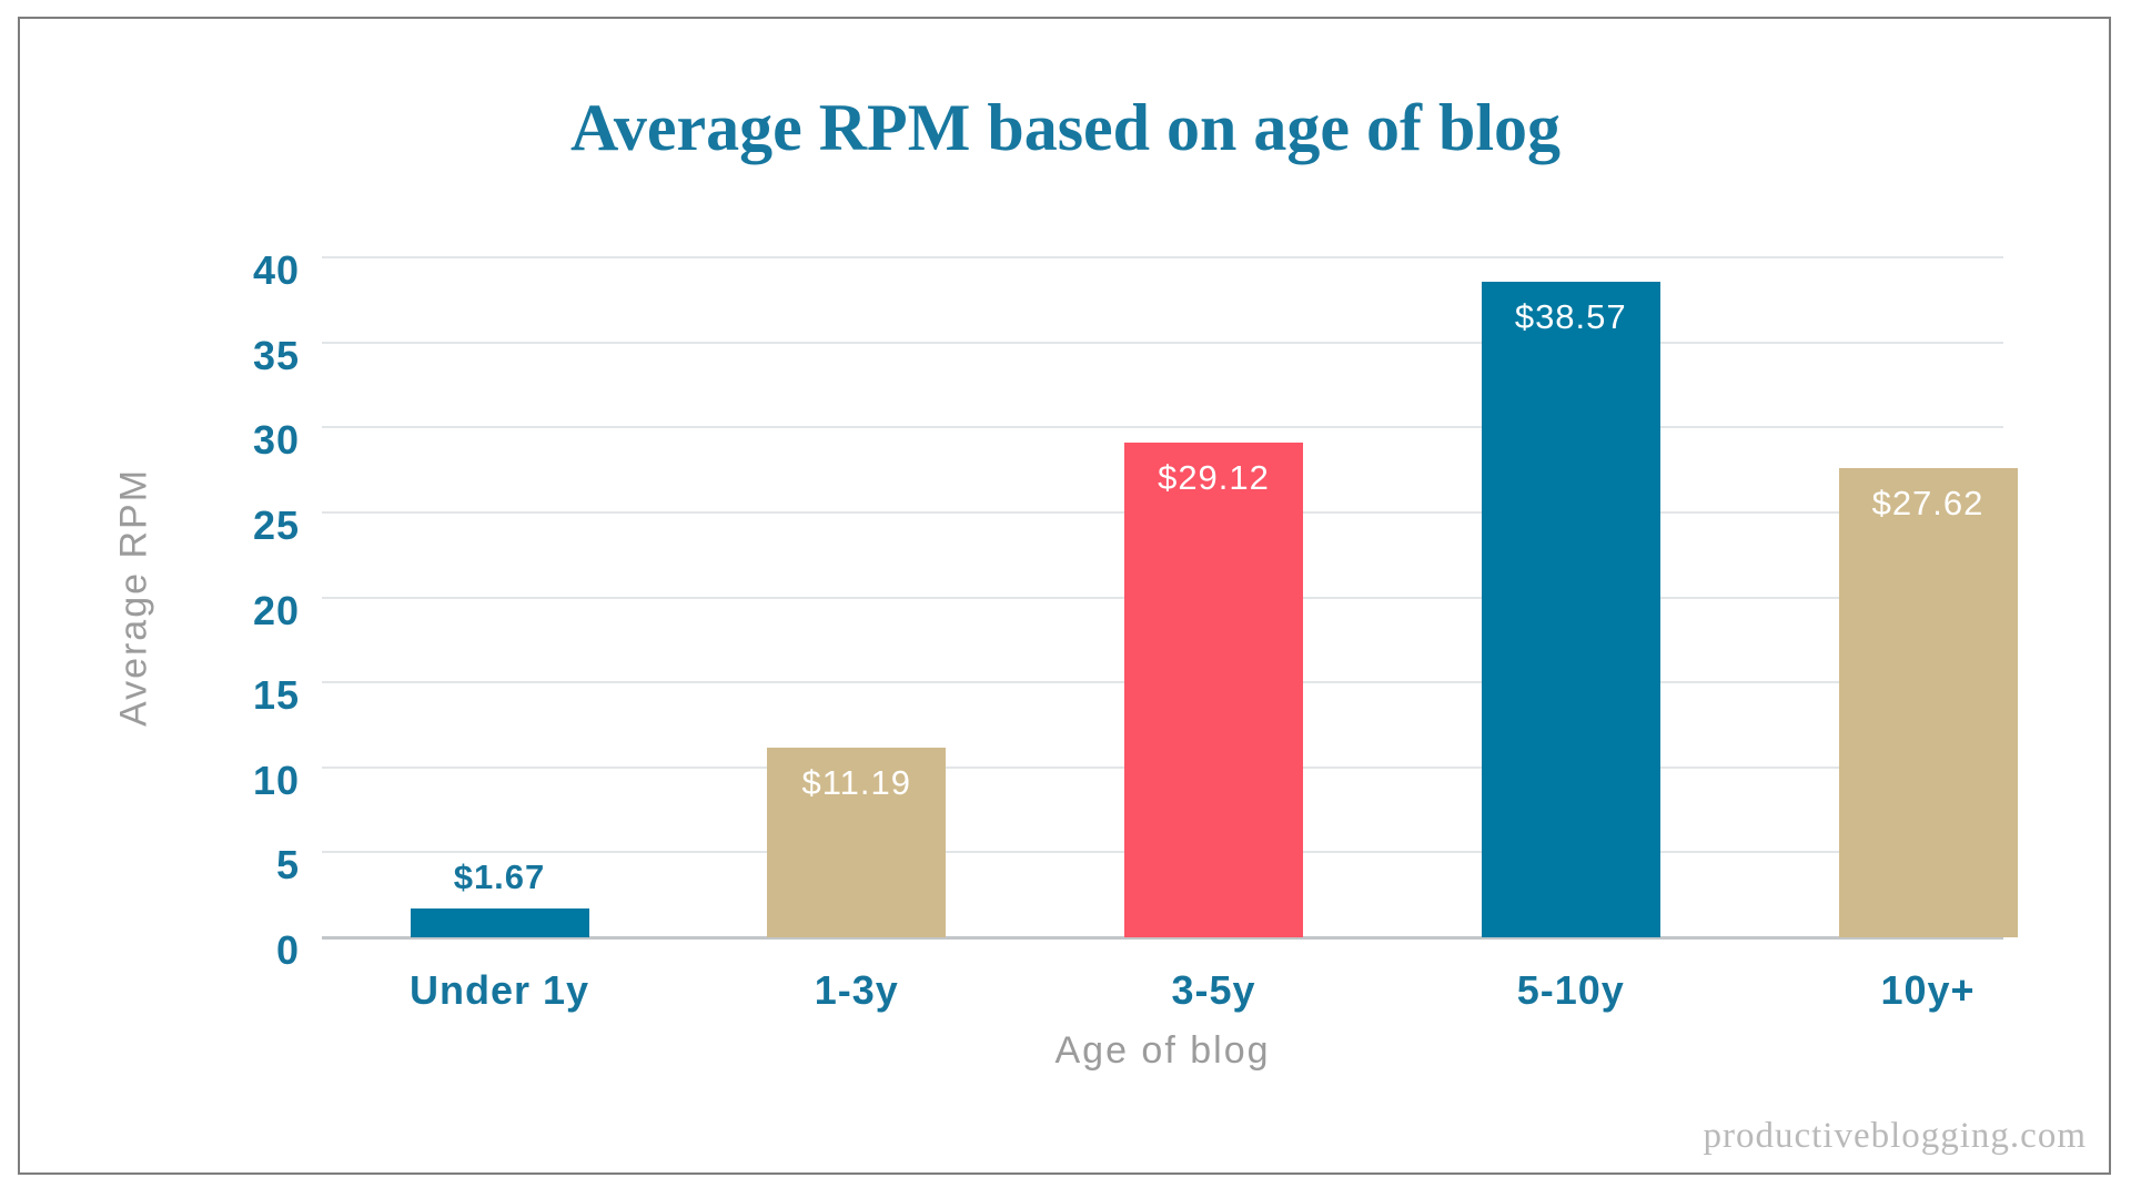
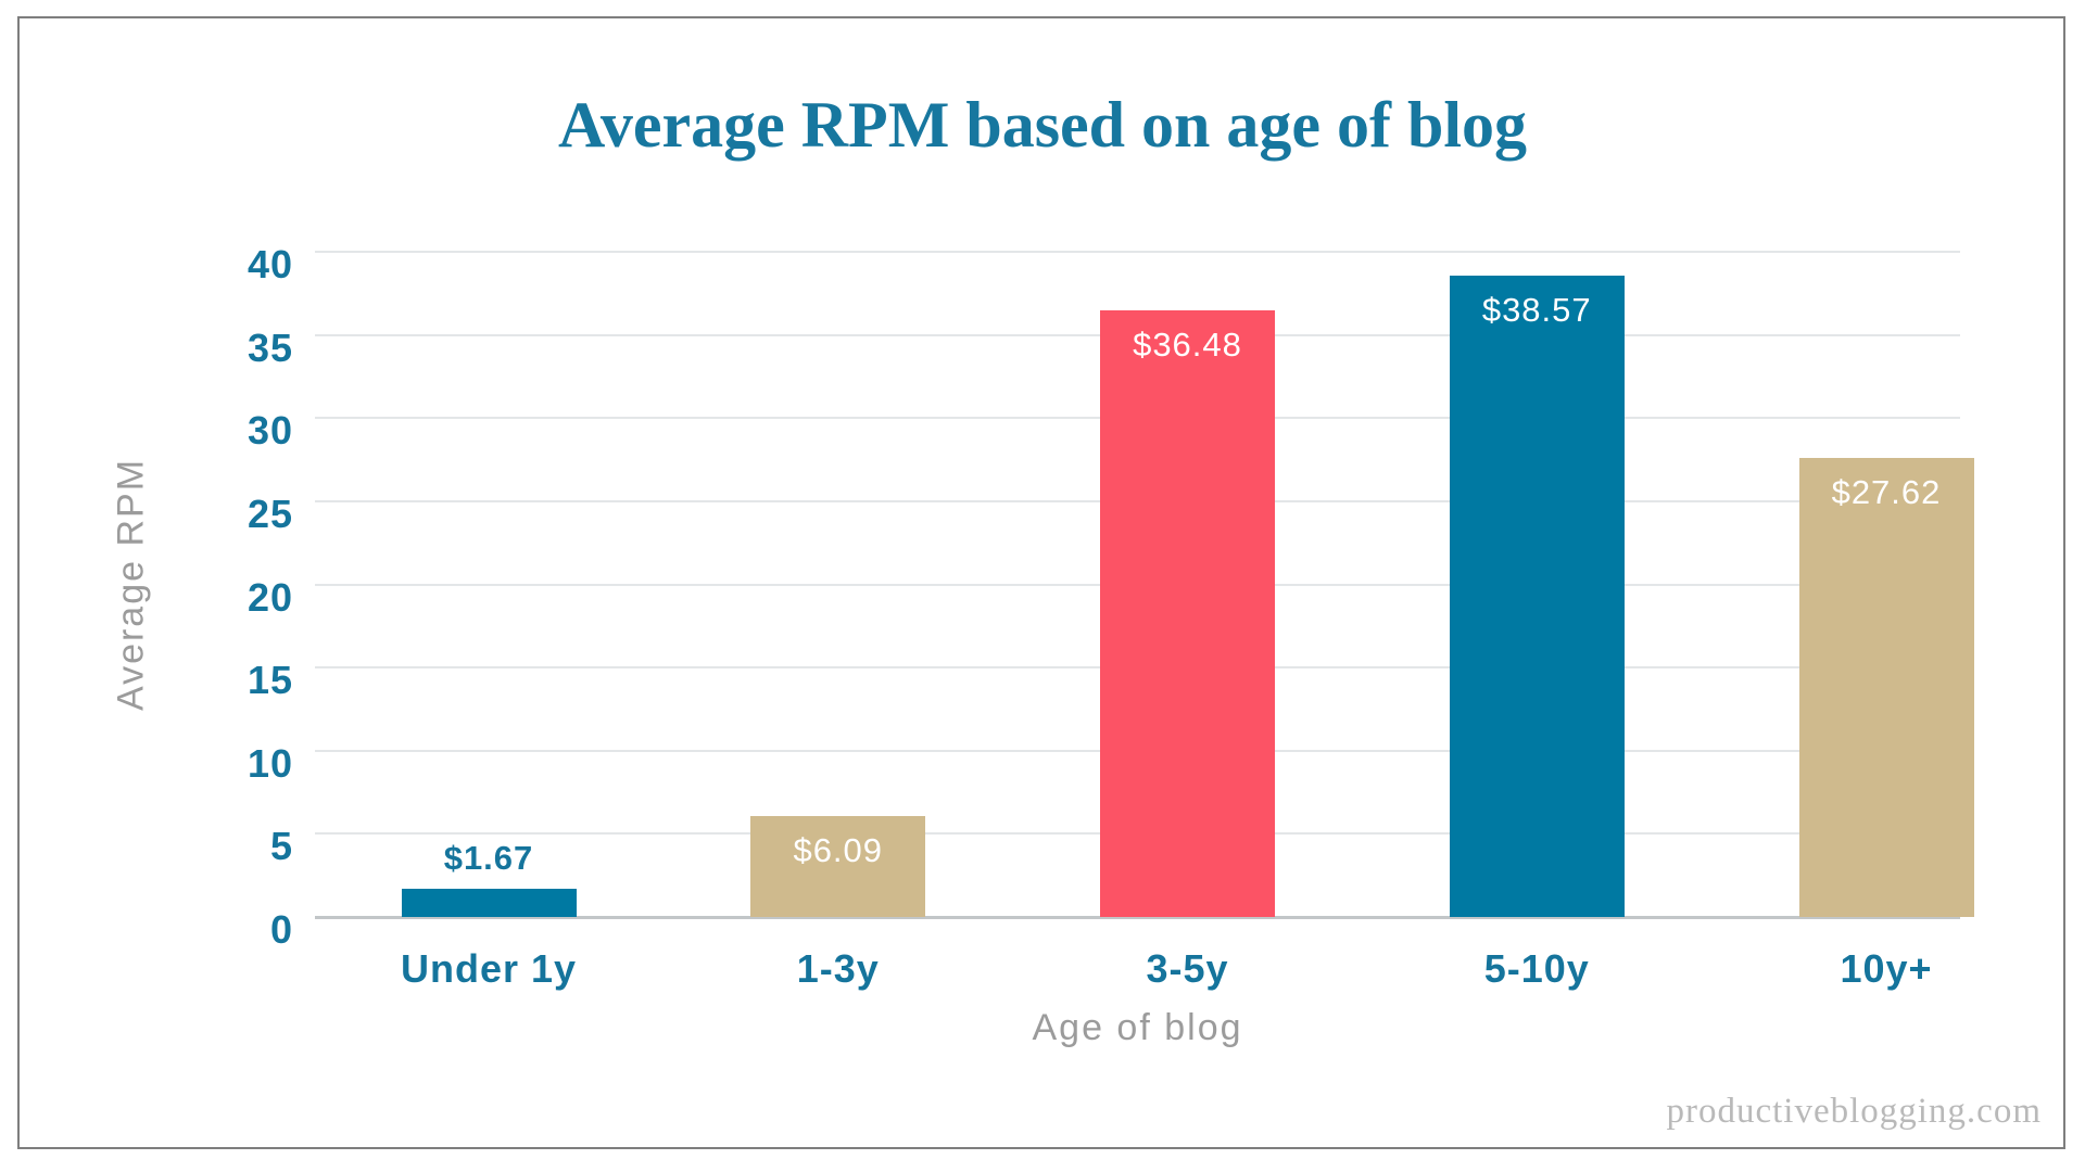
1-3y: $11.19 -> $6.09
3-5y: $29.12 -> $36.48
